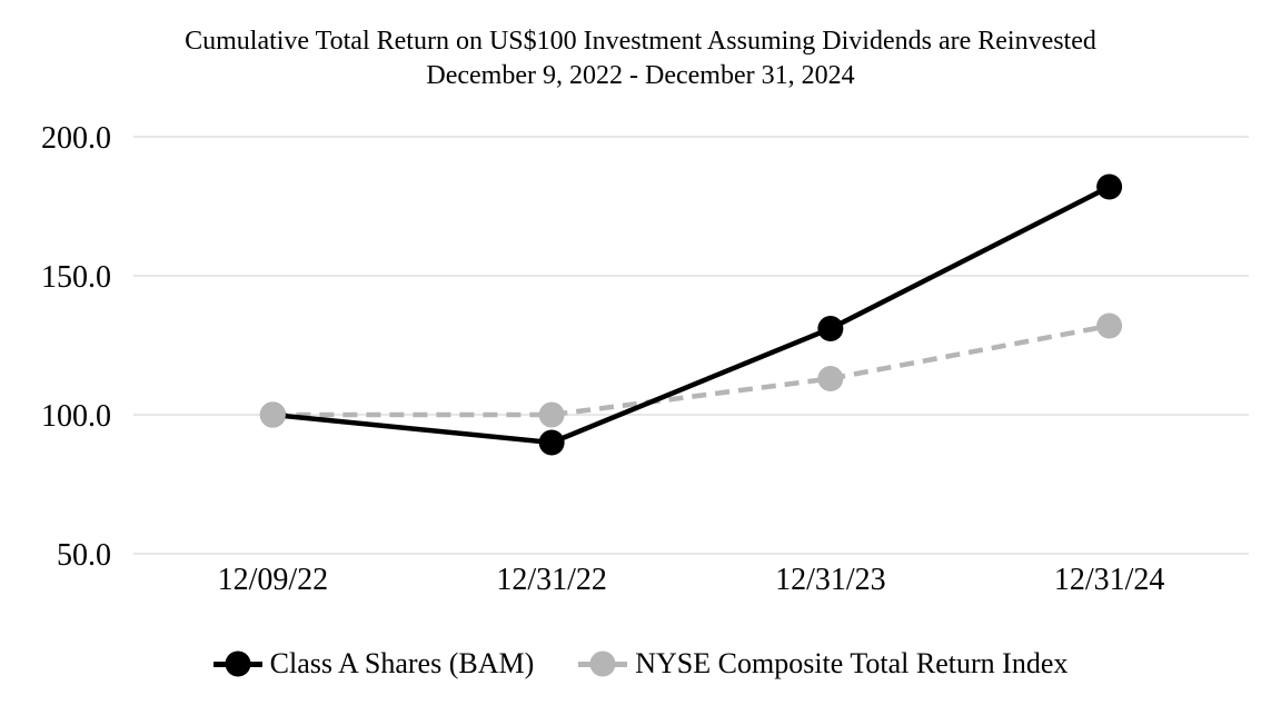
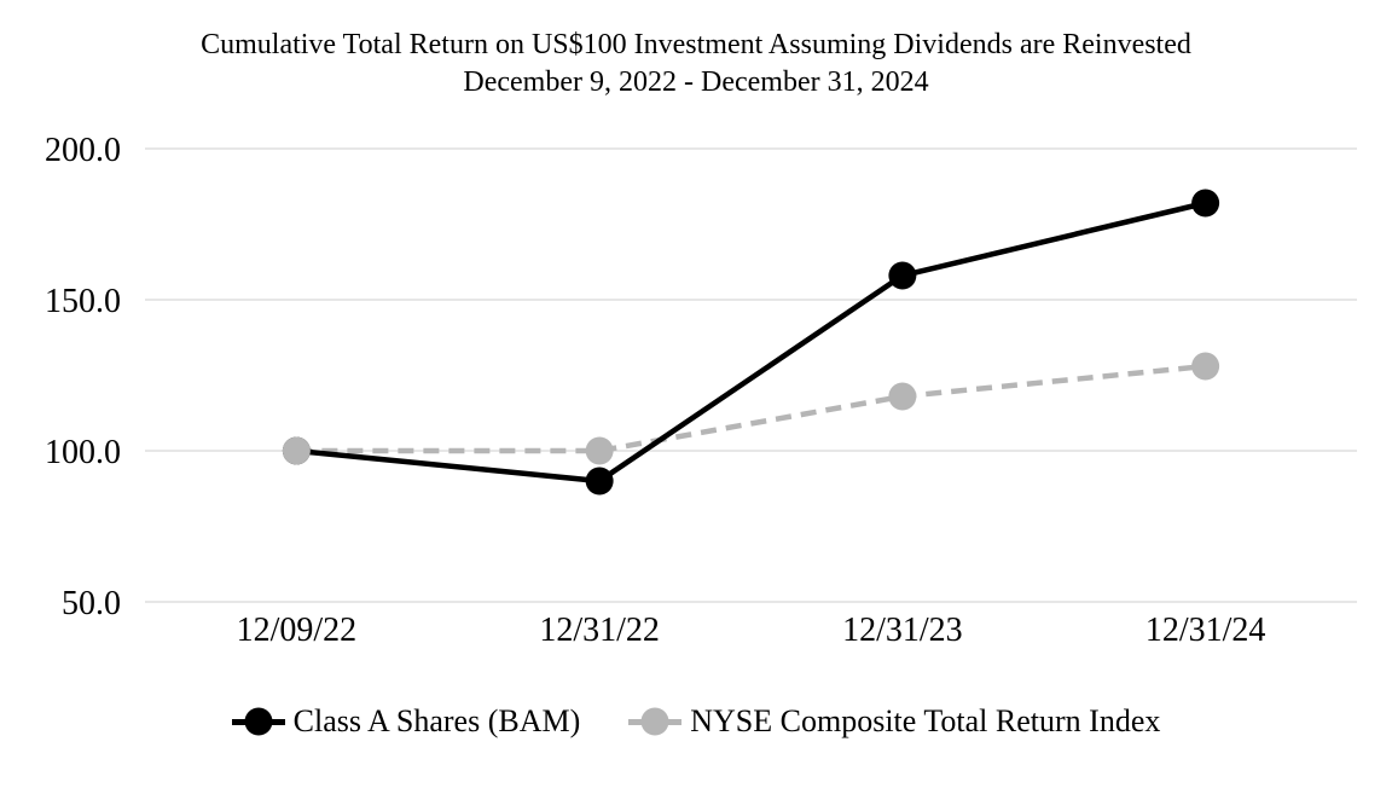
Class A Shares (BAM)/12/31/23: 131 -> 158
NYSE Composite Total Return Index/12/31/23: 113 -> 118
NYSE Composite Total Return Index/12/31/24: 132 -> 128
